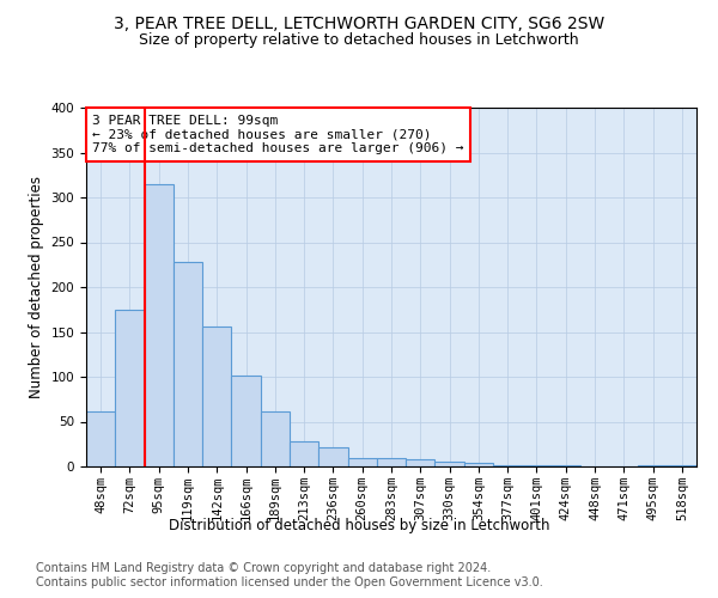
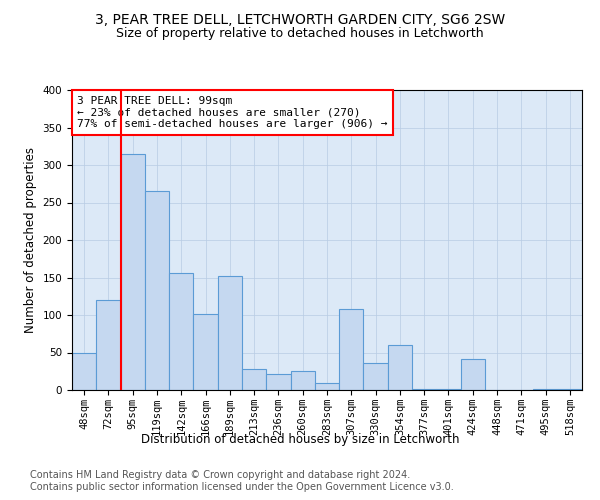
48sqm: 62 -> 50
72sqm: 175 -> 120
119sqm: 228 -> 266
189sqm: 62 -> 152
260sqm: 9 -> 26
307sqm: 8 -> 108
330sqm: 6 -> 36
354sqm: 4 -> 60
424sqm: 1 -> 42
